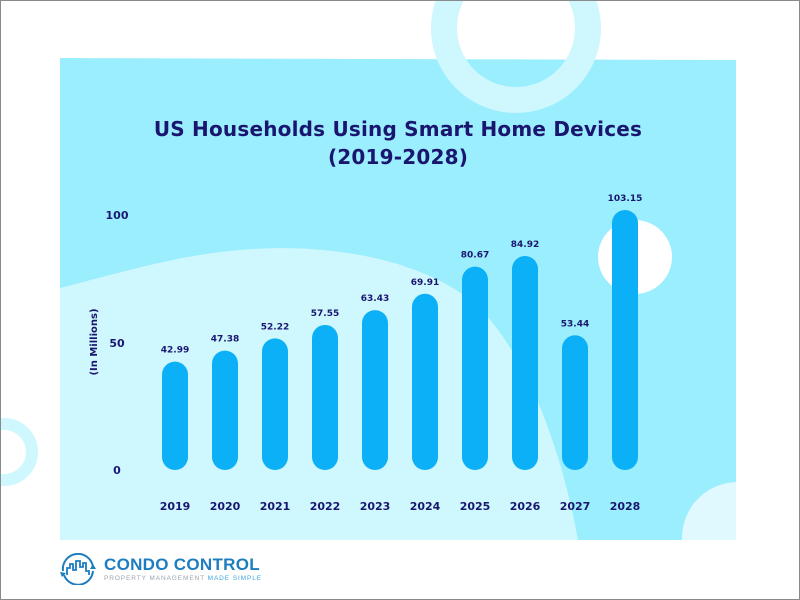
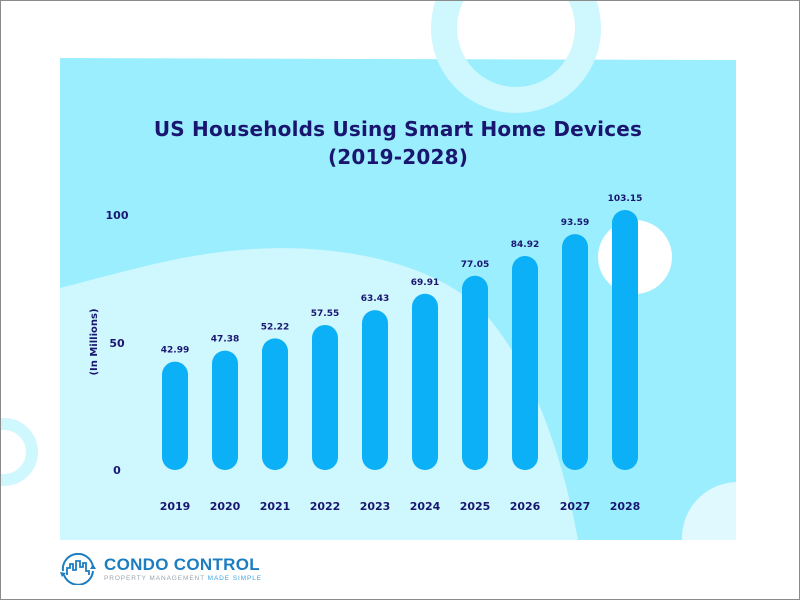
2025: 80.67 -> 77.05
2027: 53.44 -> 93.59
